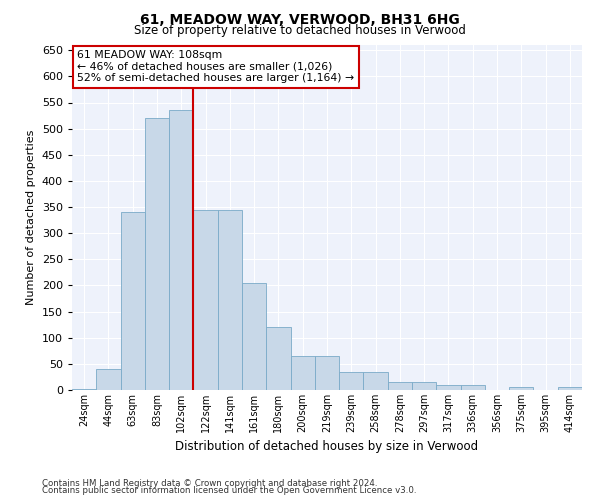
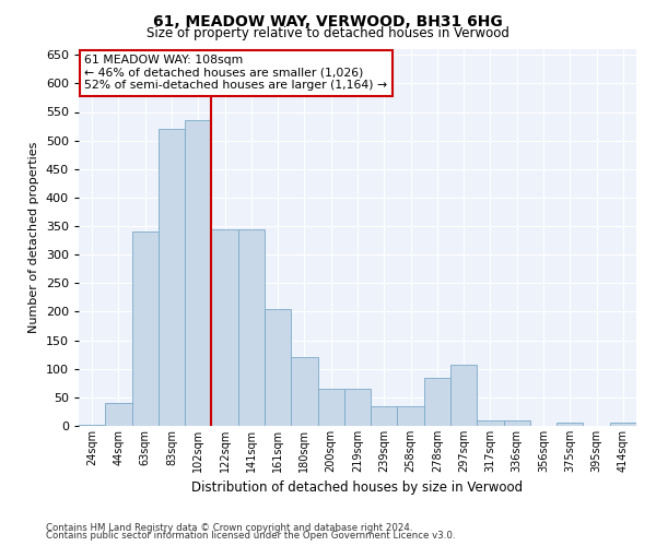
278sqm: 15 -> 84
297sqm: 15 -> 108
